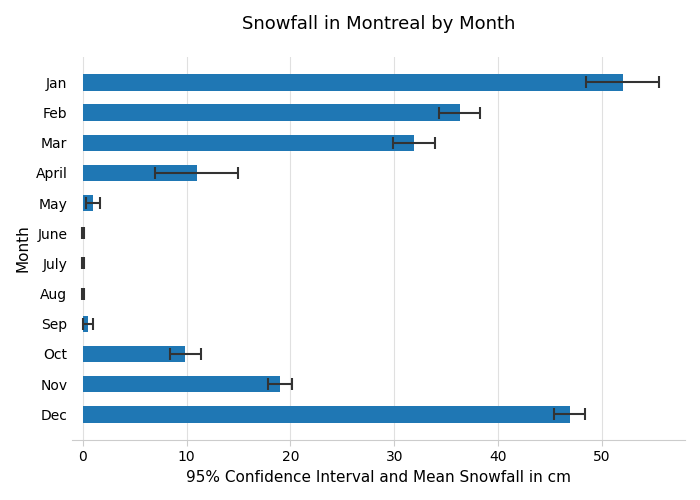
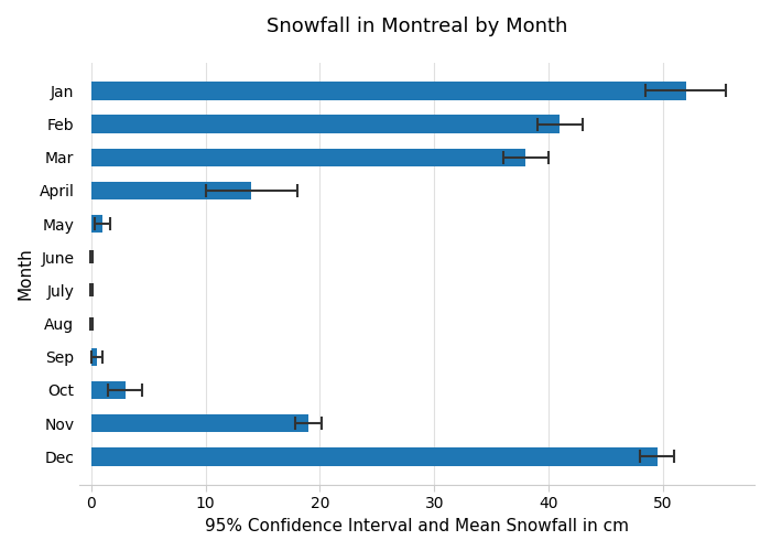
Feb: 36.3 -> 41.0
Mar: 31.9 -> 38.0
April: 11.0 -> 14.0
Oct: 9.9 -> 3.0
Dec: 46.9 -> 49.5
